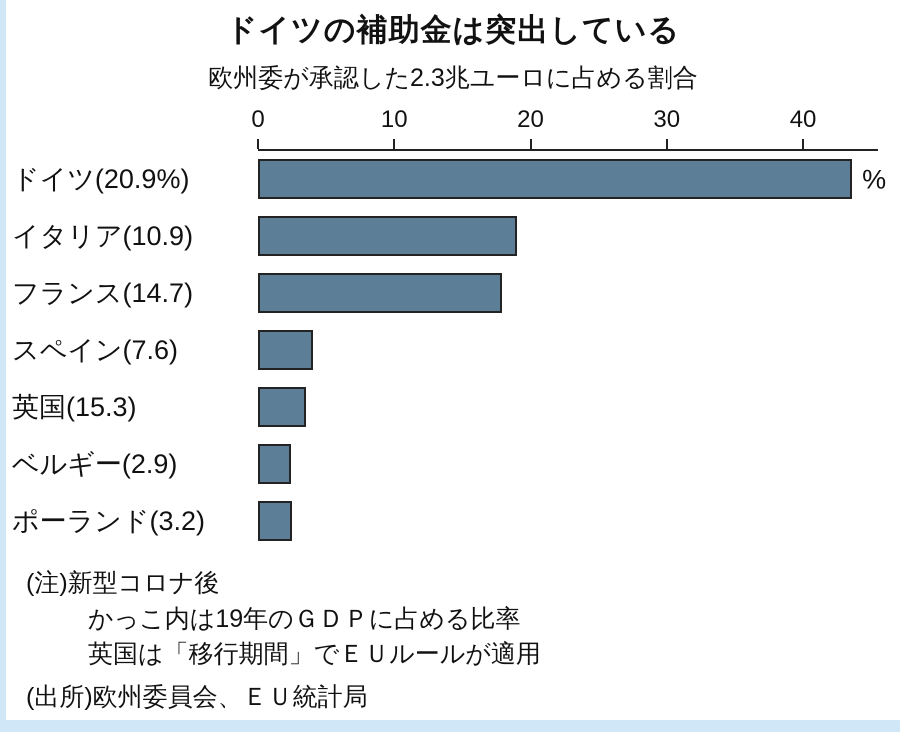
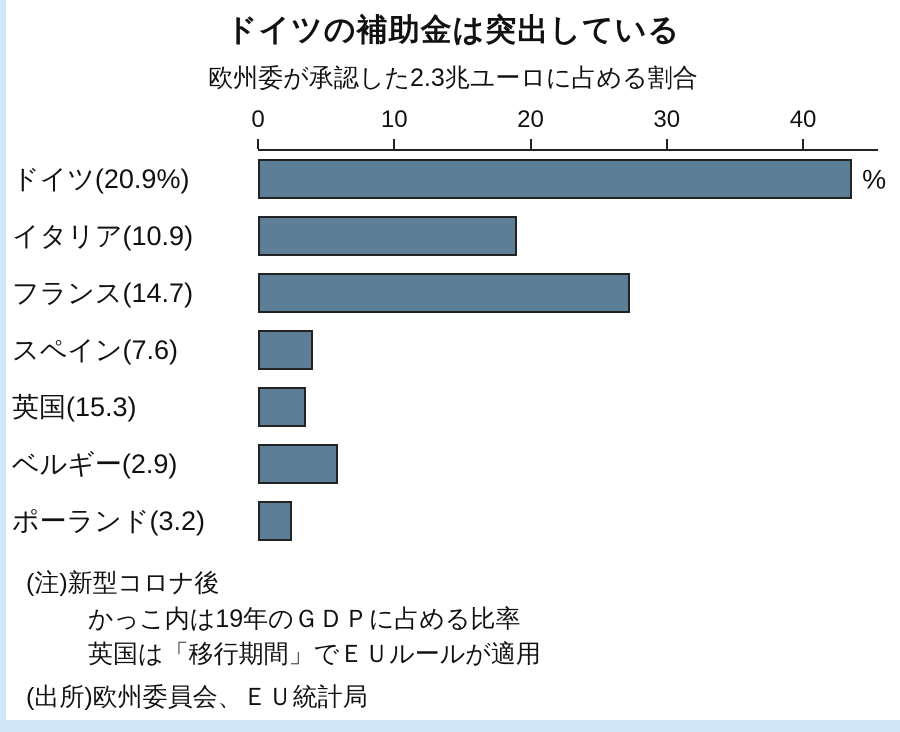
フランス(14.7): 17.9 -> 27.3
ベルギー(2.9): 2.4 -> 5.9
